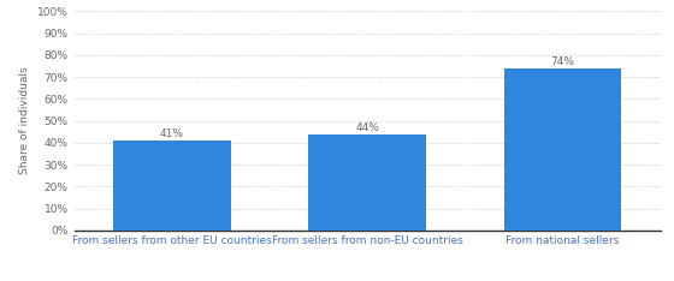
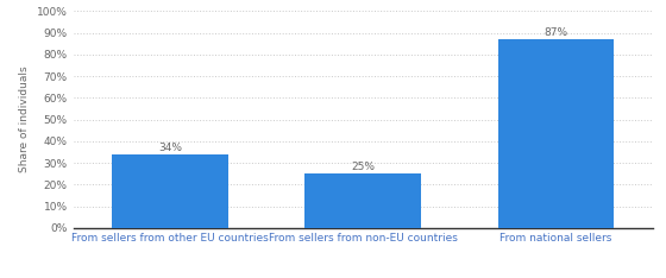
From sellers from other EU countries: 41% -> 34%
From sellers from non-EU countries: 44% -> 25%
From national sellers: 74% -> 87%
